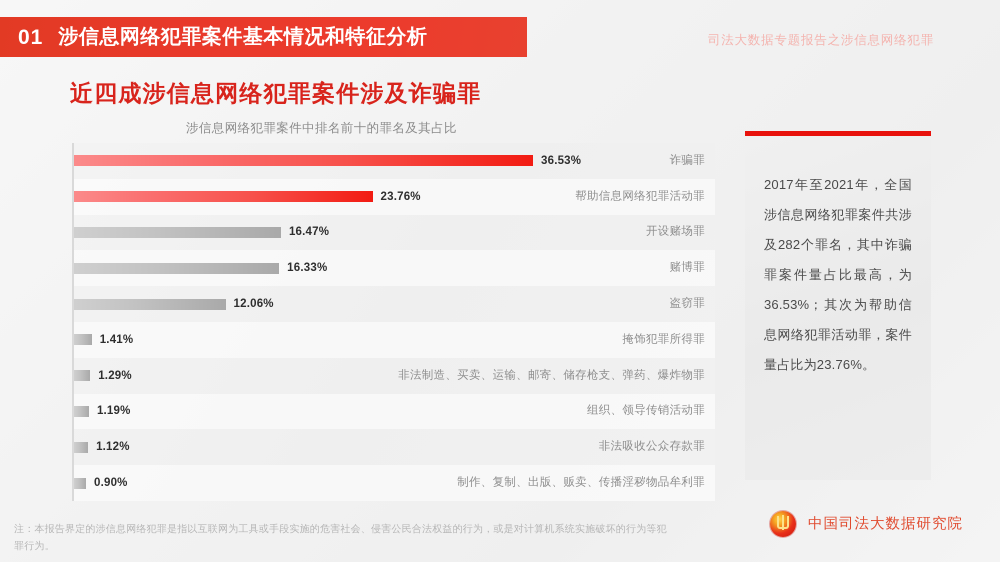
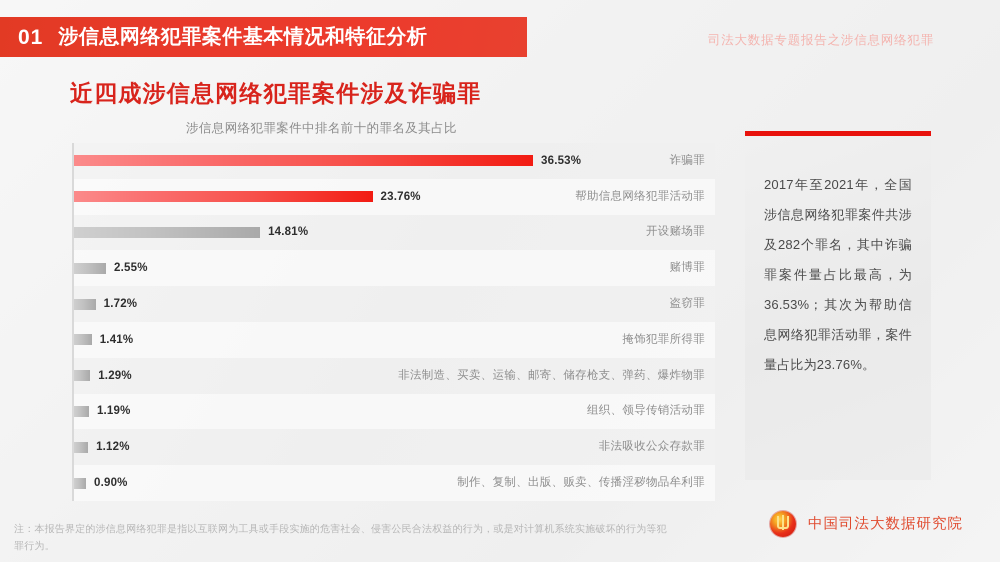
开设赌场罪: 16.47% -> 14.81%
赌博罪: 16.33% -> 2.55%
盗窃罪: 12.06% -> 1.72%
